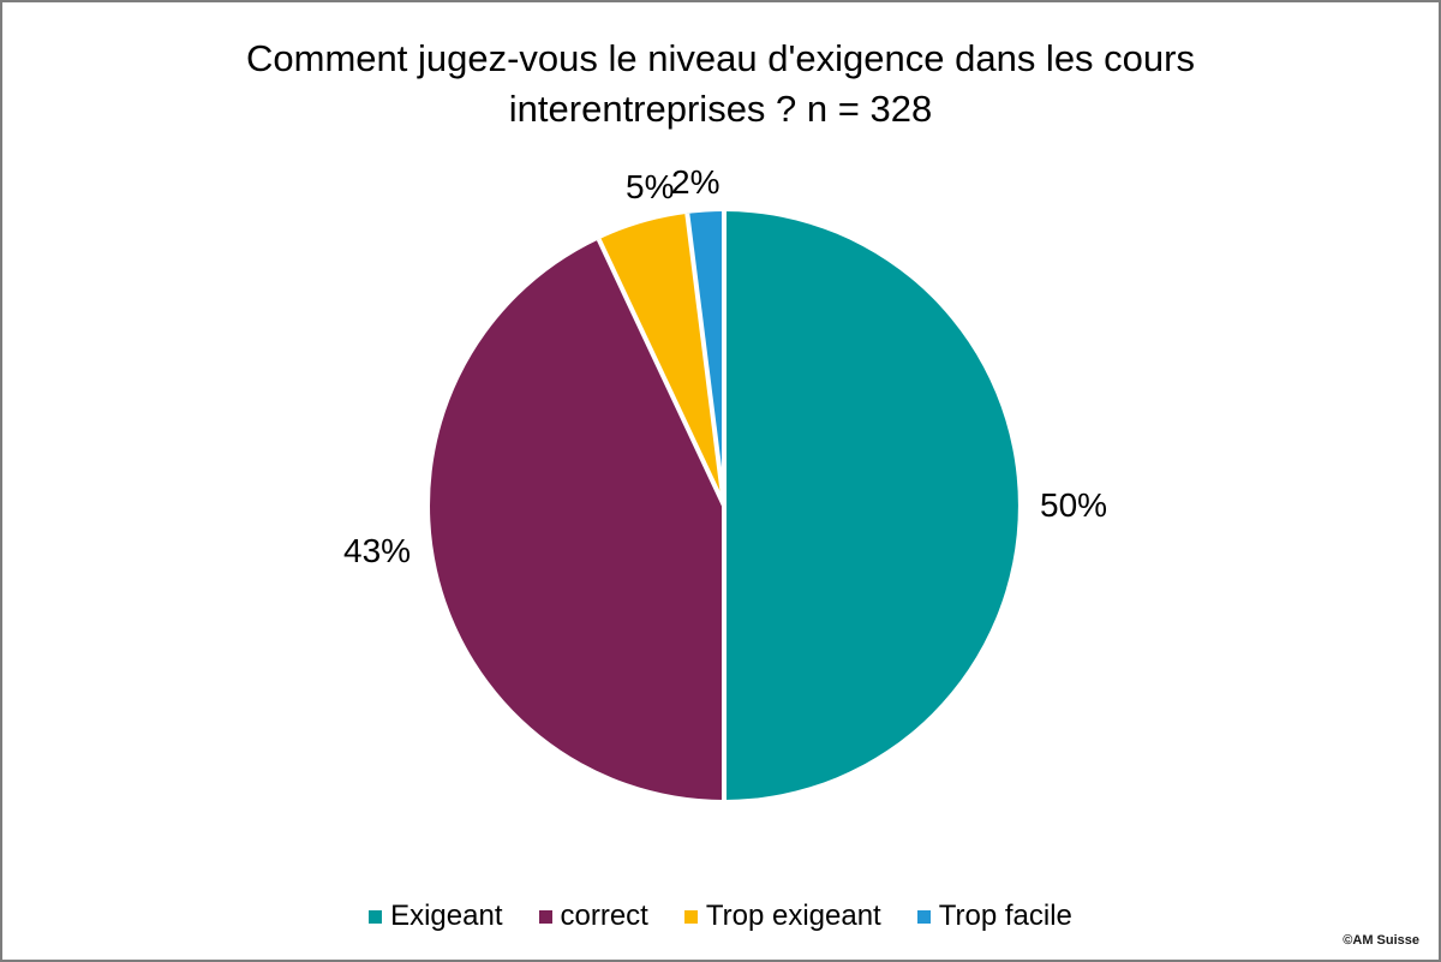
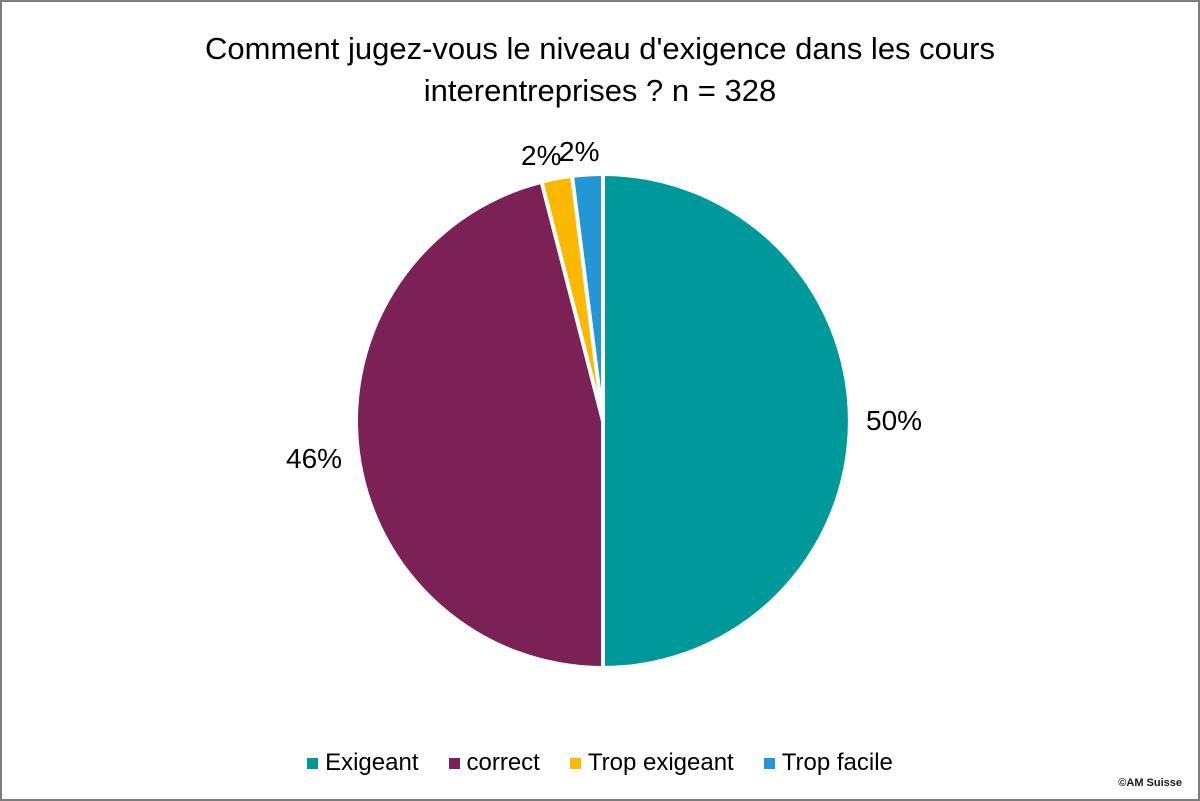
correct: 43% -> 46%
Trop exigeant: 5% -> 2%
